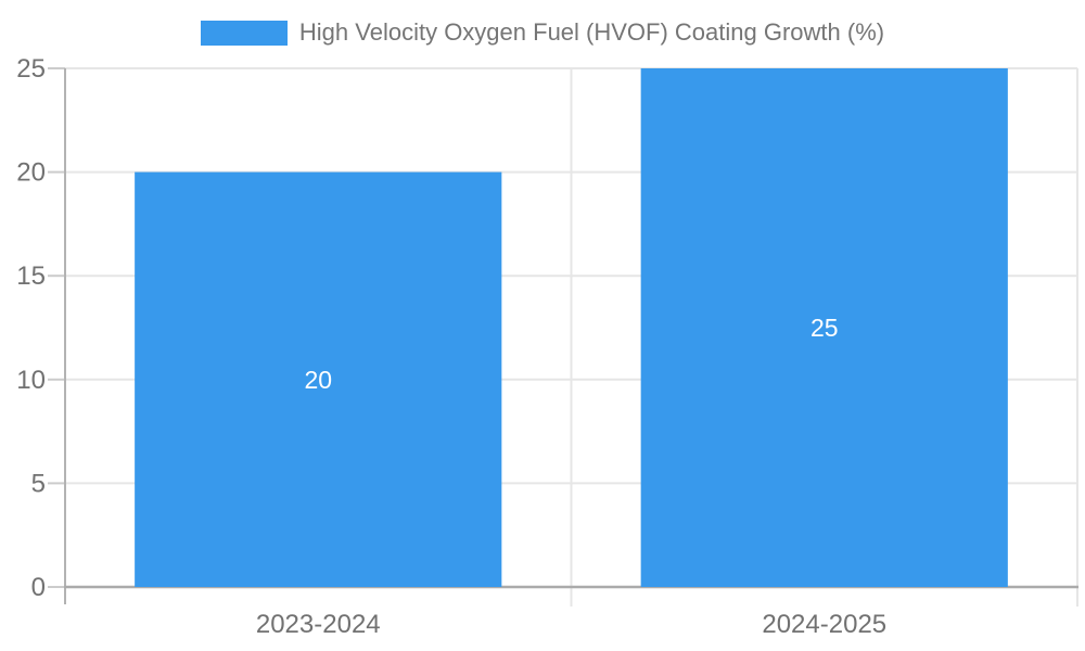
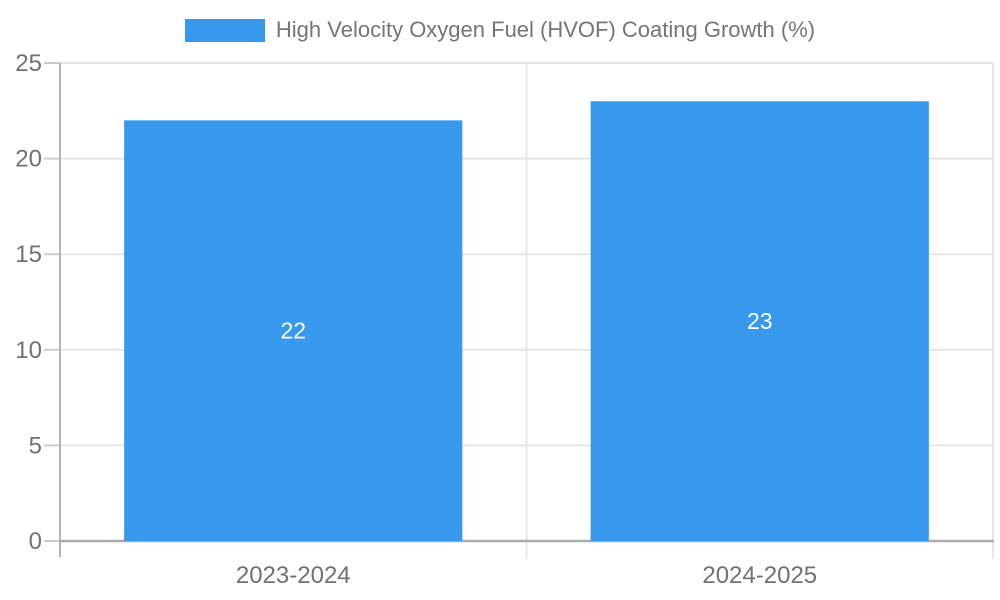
2023-2024: 20 -> 22
2024-2025: 25 -> 23
